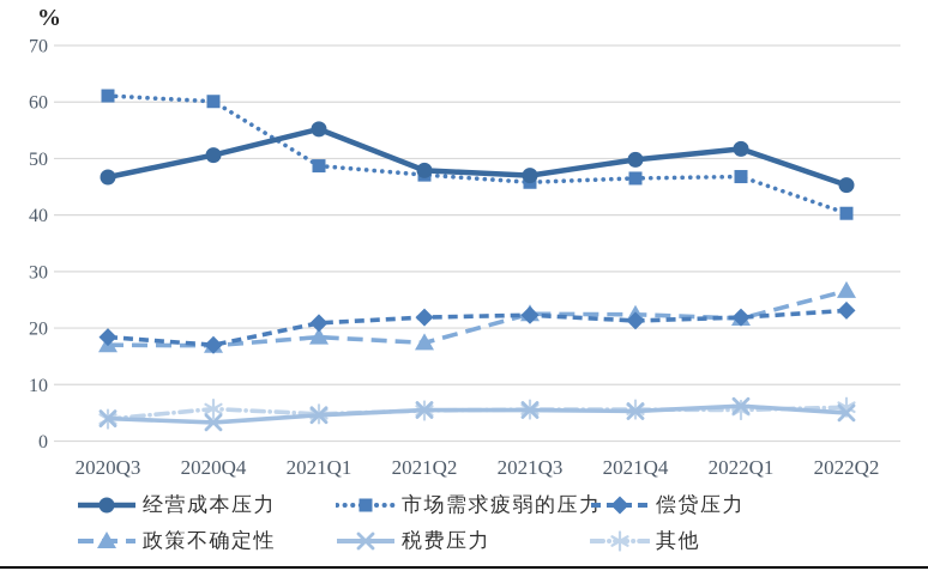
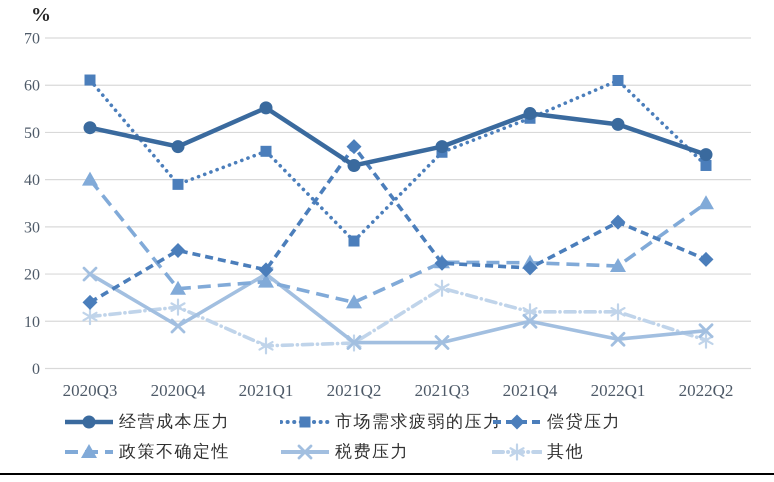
经营成本压力/2020Q3: 47 -> 51
偿贷压力/2020Q3: 18 -> 14
政策不确定性/2020Q3: 17 -> 40
税费压力/2020Q3: 4 -> 20
其他/2020Q3: 4 -> 11
经营成本压力/2020Q4: 51 -> 47
市场需求疲弱的压力/2020Q4: 60 -> 39
偿贷压力/2020Q4: 17 -> 25
税费压力/2020Q4: 3 -> 9
其他/2020Q4: 6 -> 13
市场需求疲弱的压力/2021Q1: 49 -> 46
税费压力/2021Q1: 5 -> 20
经营成本压力/2021Q2: 48 -> 43
市场需求疲弱的压力/2021Q2: 47 -> 27
偿贷压力/2021Q2: 22 -> 47
政策不确定性/2021Q2: 17 -> 14
其他/2021Q3: 6 -> 17
经营成本压力/2021Q4: 50 -> 54
市场需求疲弱的压力/2021Q4: 46 -> 53
税费压力/2021Q4: 5 -> 10
其他/2021Q4: 6 -> 12
市场需求疲弱的压力/2022Q1: 47 -> 61
偿贷压力/2022Q1: 22 -> 31
其他/2022Q1: 6 -> 12
市场需求疲弱的压力/2022Q2: 40 -> 43
政策不确定性/2022Q2: 27 -> 35
税费压力/2022Q2: 5 -> 8
